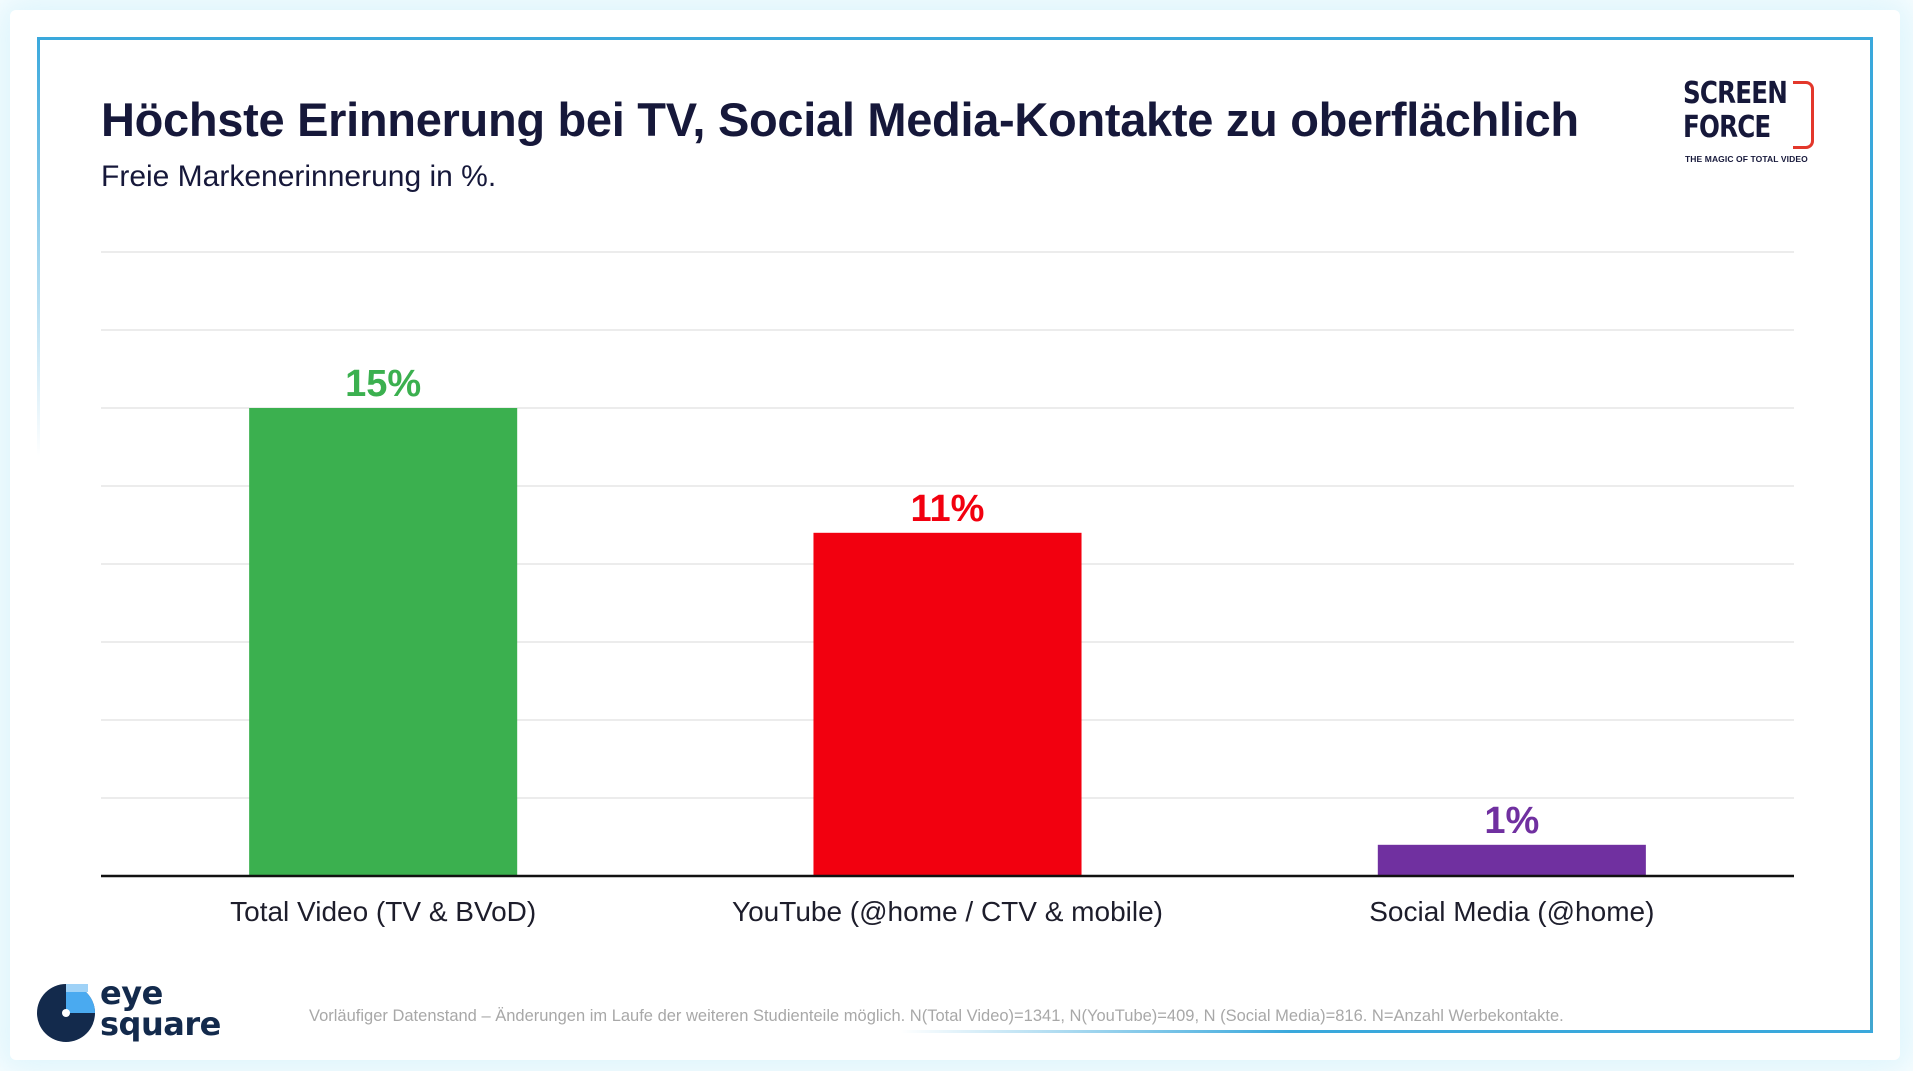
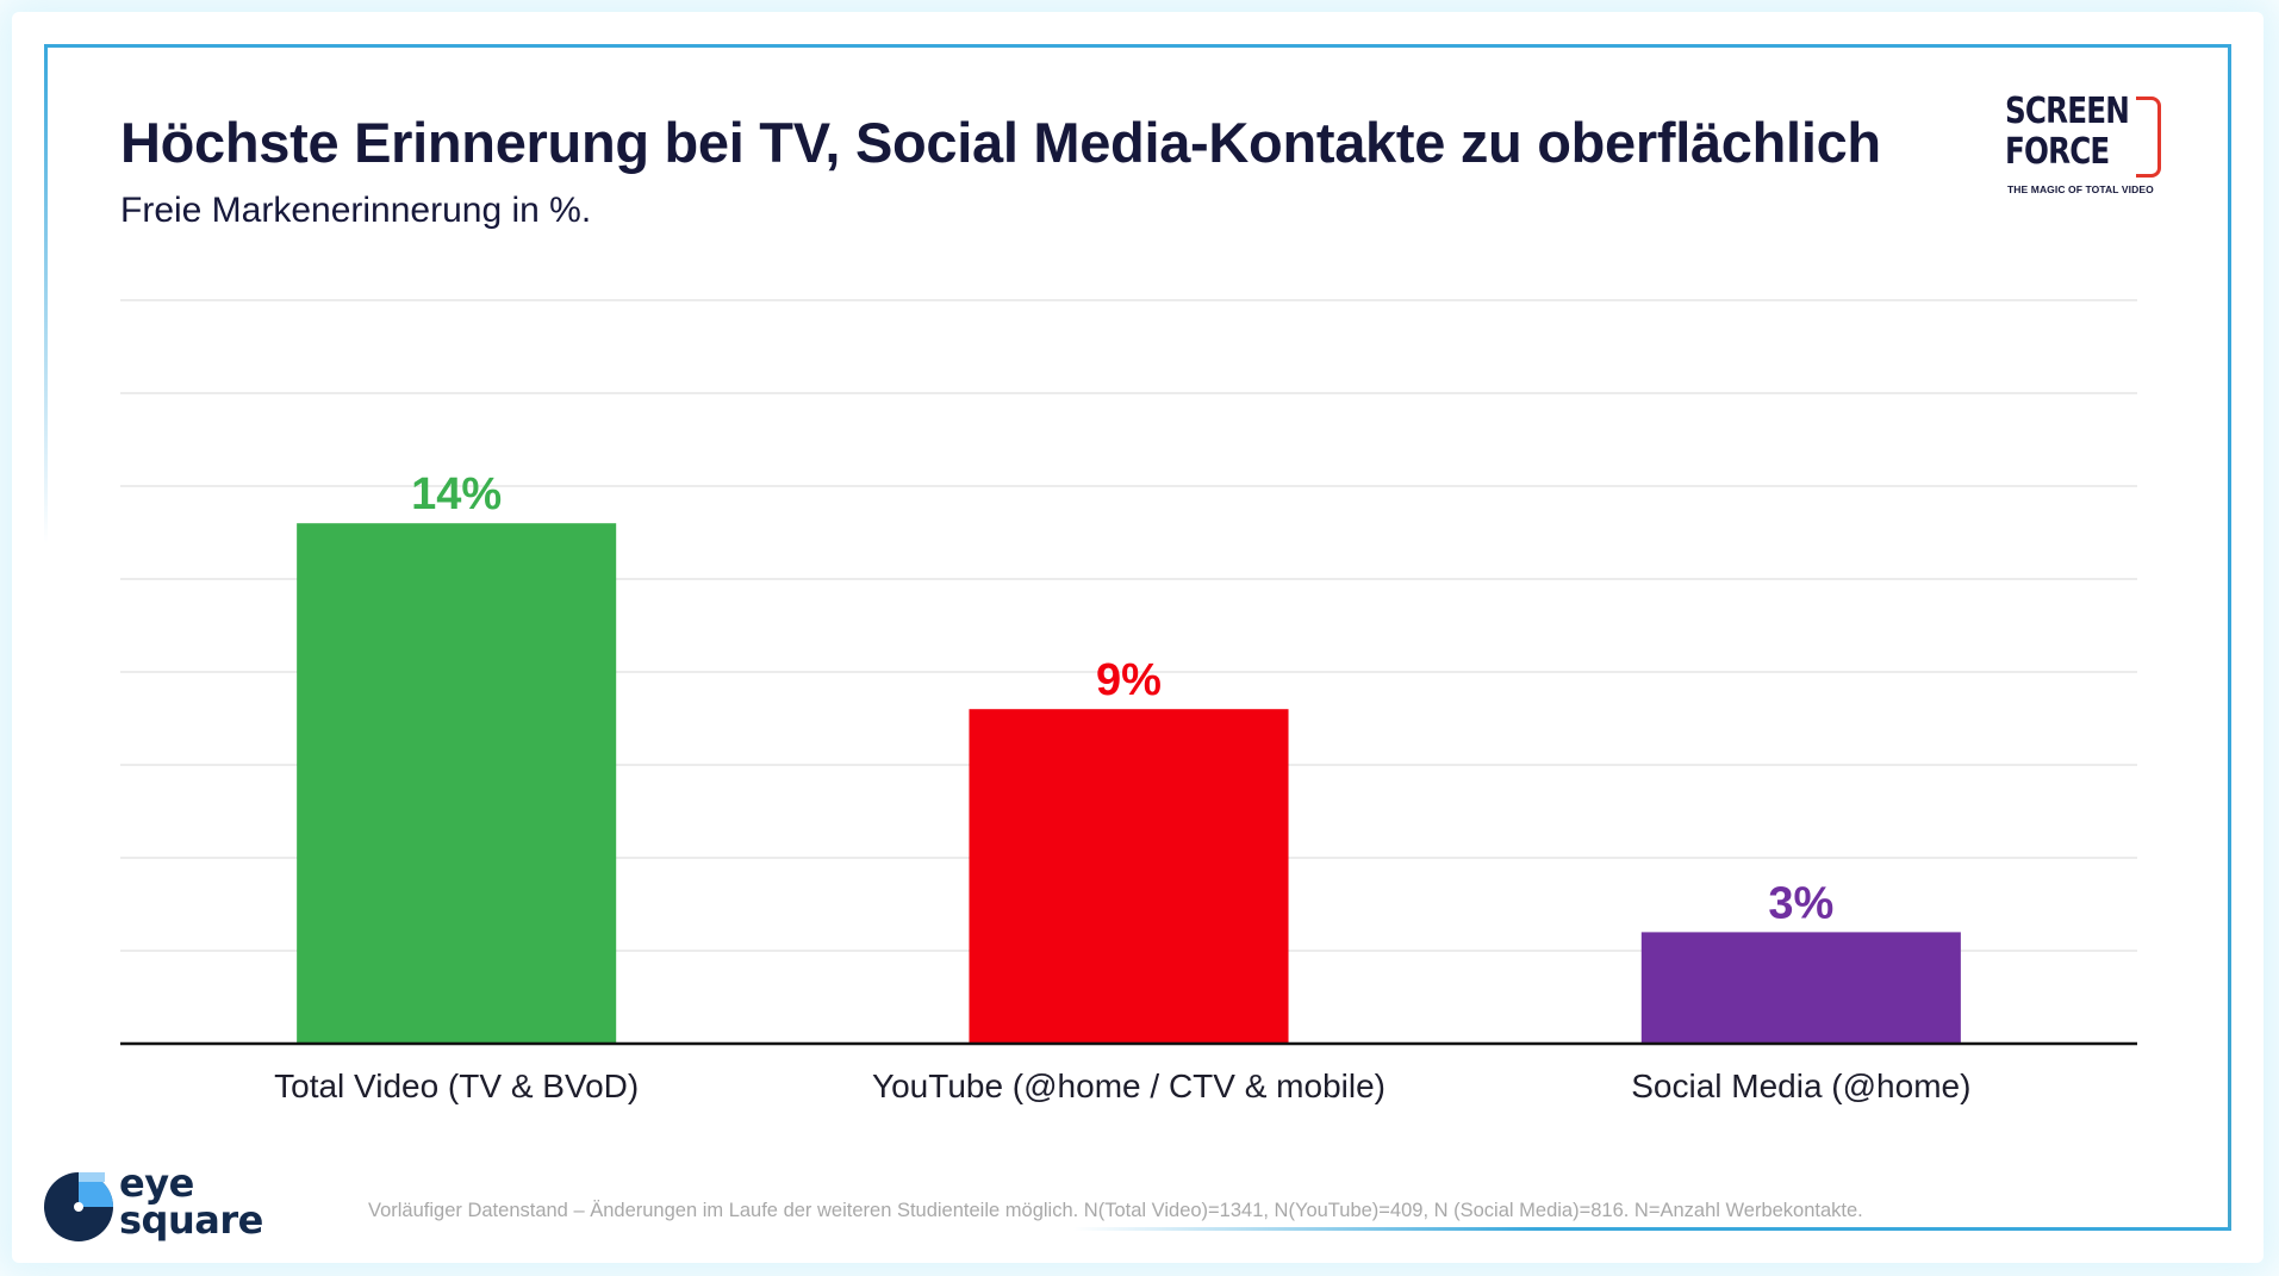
Total Video (TV & BVoD): 15% -> 14%
YouTube (@home / CTV & mobile): 11% -> 9%
Social Media (@home): 1% -> 3%
